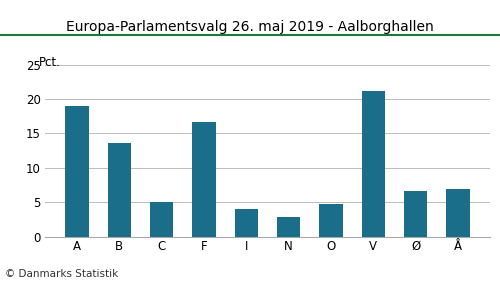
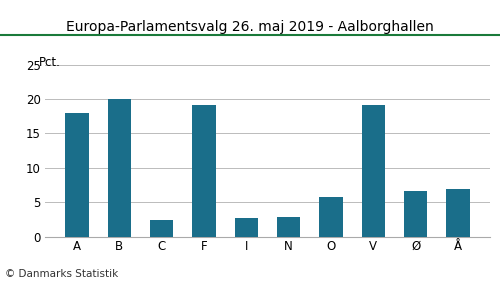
A: 19.0 -> 18.0
B: 13.6 -> 20.0
C: 5.0 -> 2.4
F: 16.6 -> 19.2
I: 4.1 -> 2.8
O: 4.7 -> 5.8
V: 21.2 -> 19.2
